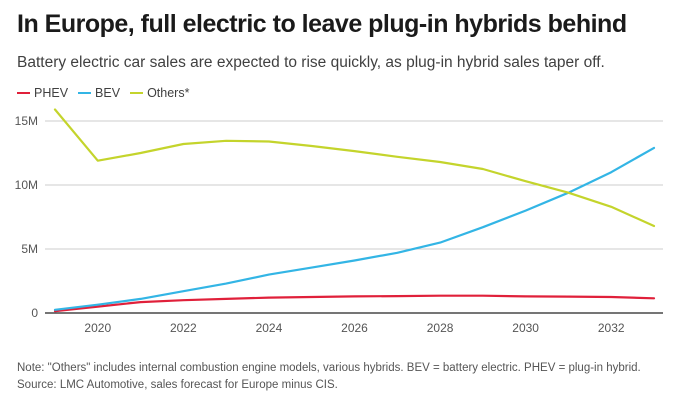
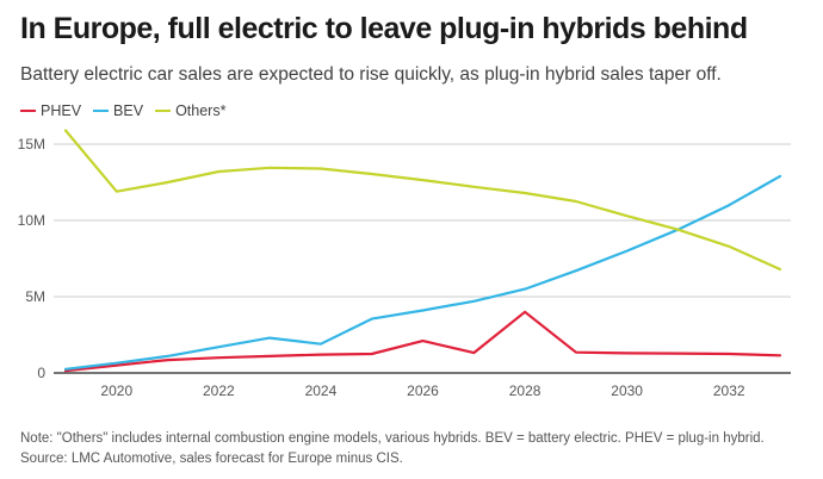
BEV/2024: 3.0M -> 1.9M
PHEV/2026: 1.3M -> 2.1M
PHEV/2028: 1.4M -> 4.0M
